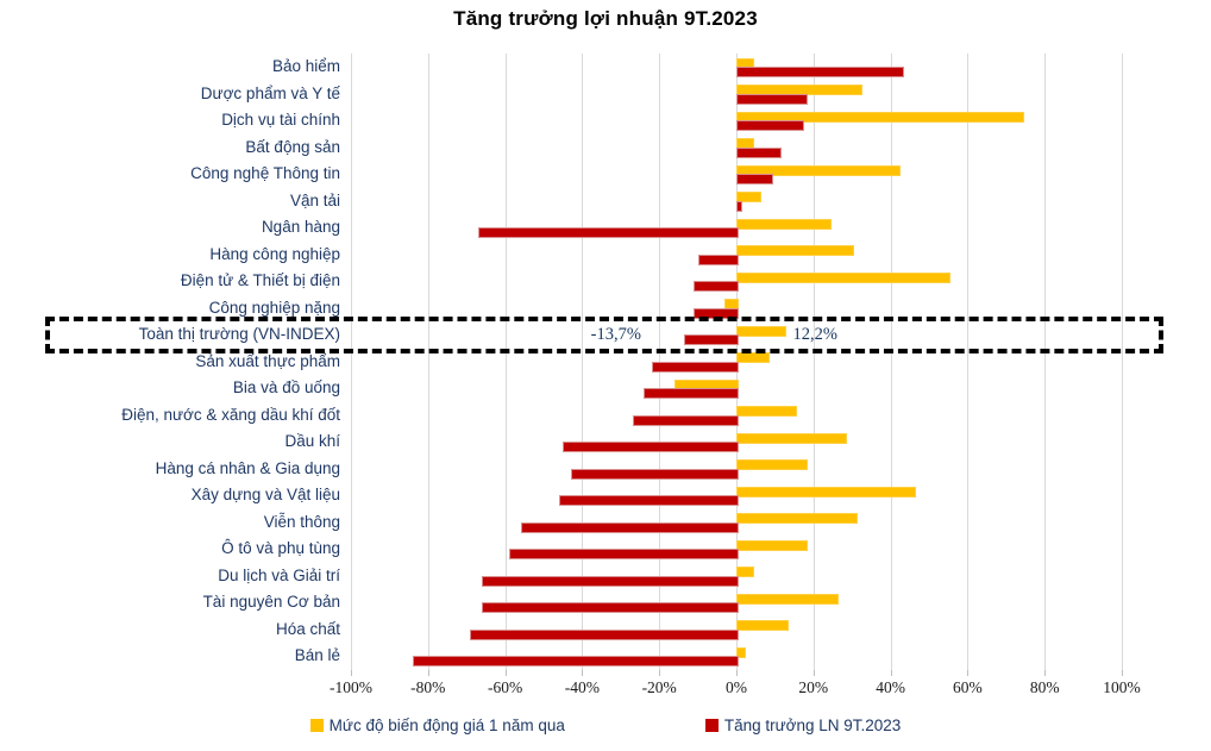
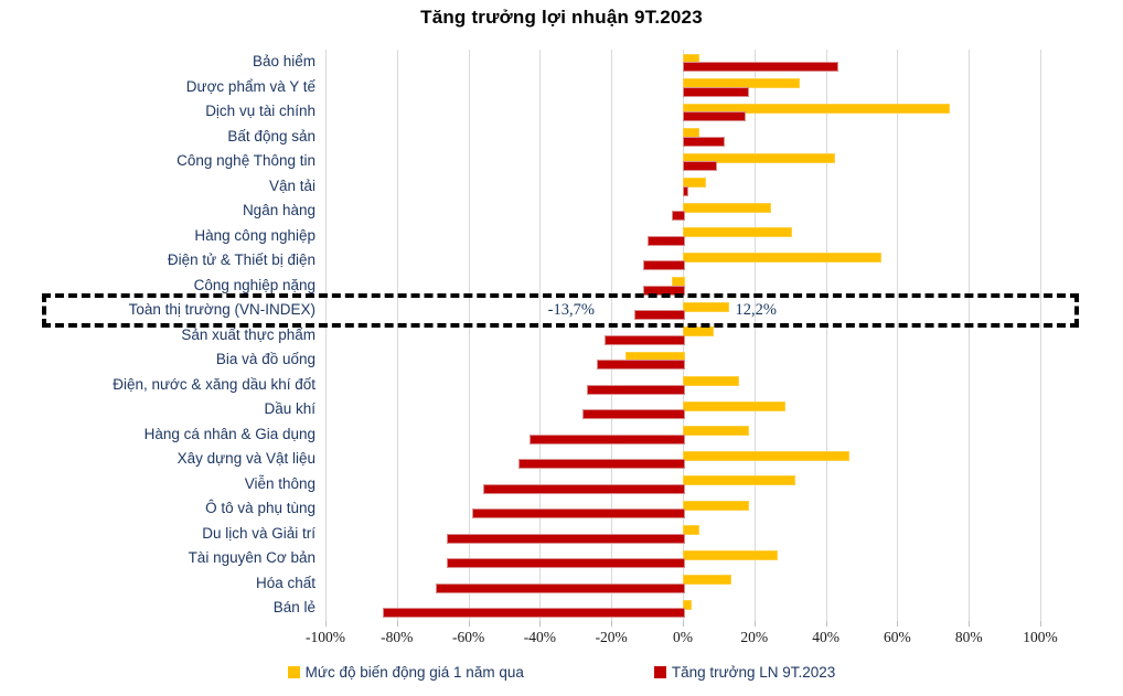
Tăng trưởng LN 9T.2023/Ngân hàng: -67% -> -3%
Tăng trưởng LN 9T.2023/Dầu khí: -45% -> -28%
